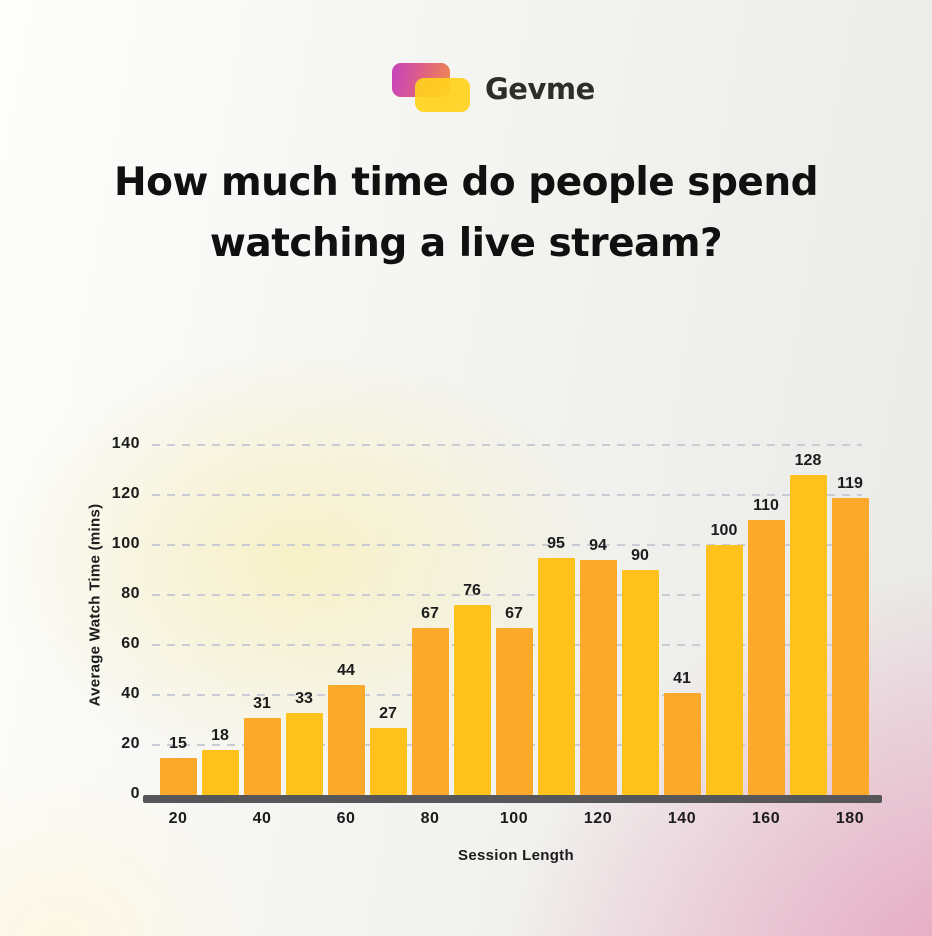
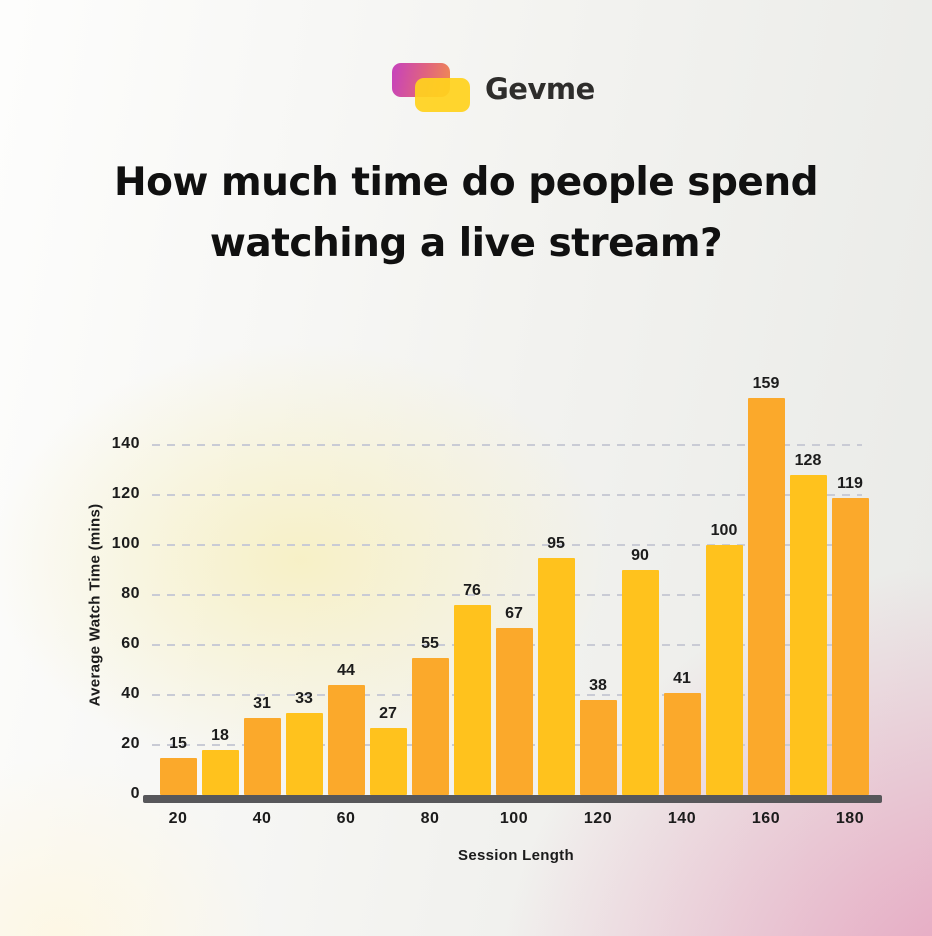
80: 67 -> 55
120: 94 -> 38
160: 110 -> 159
